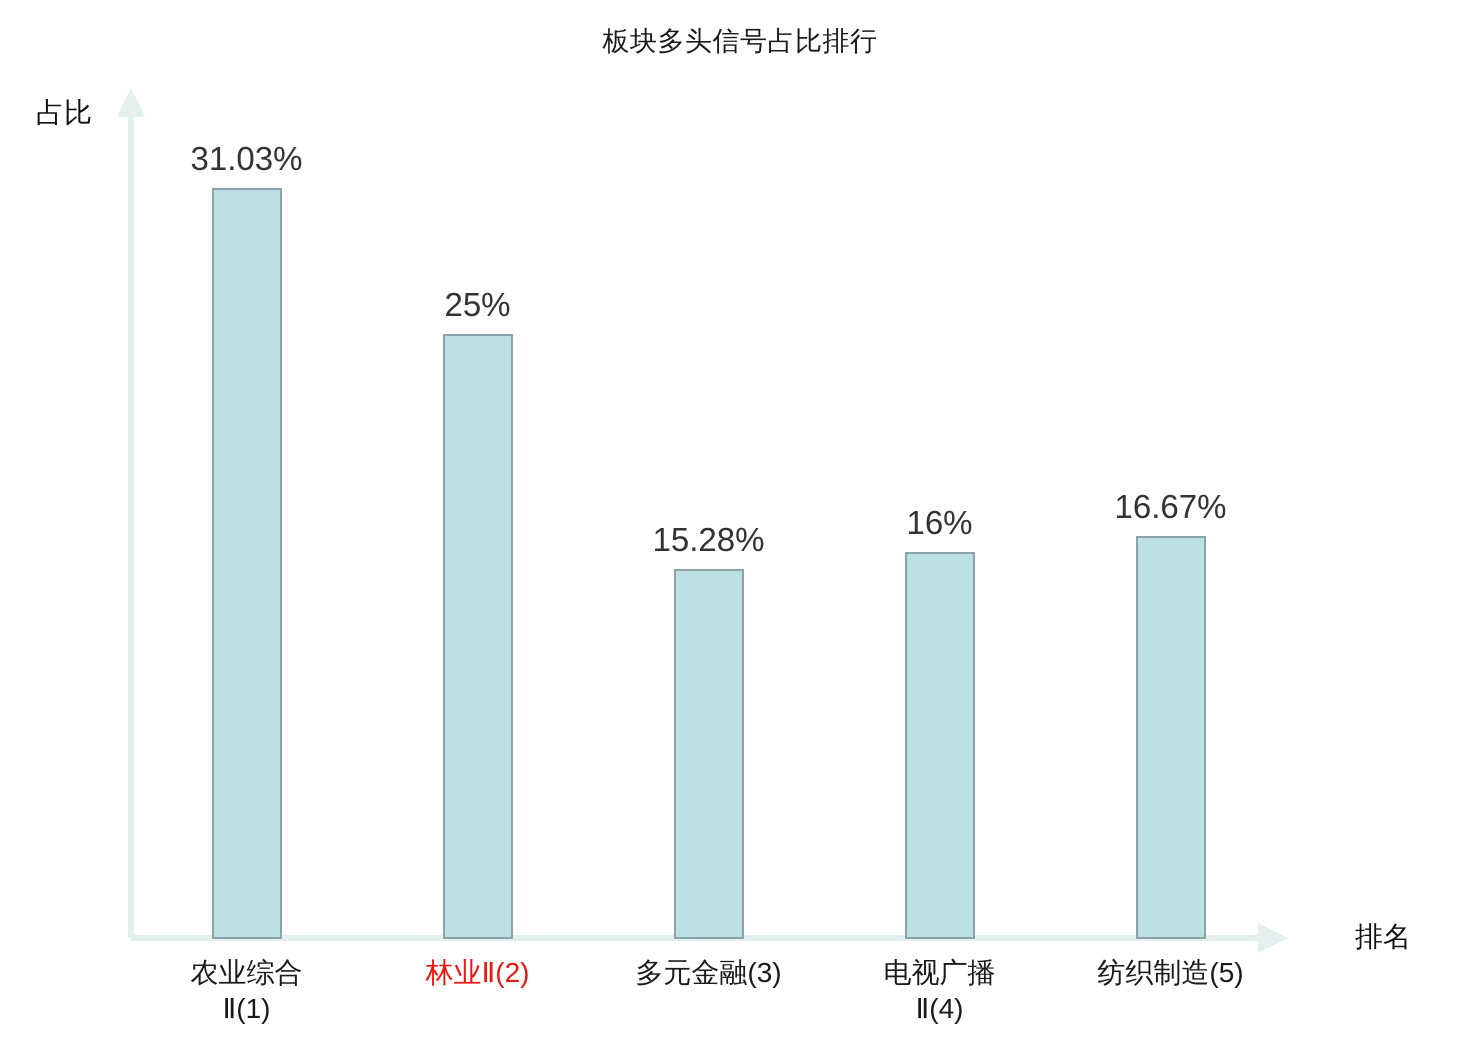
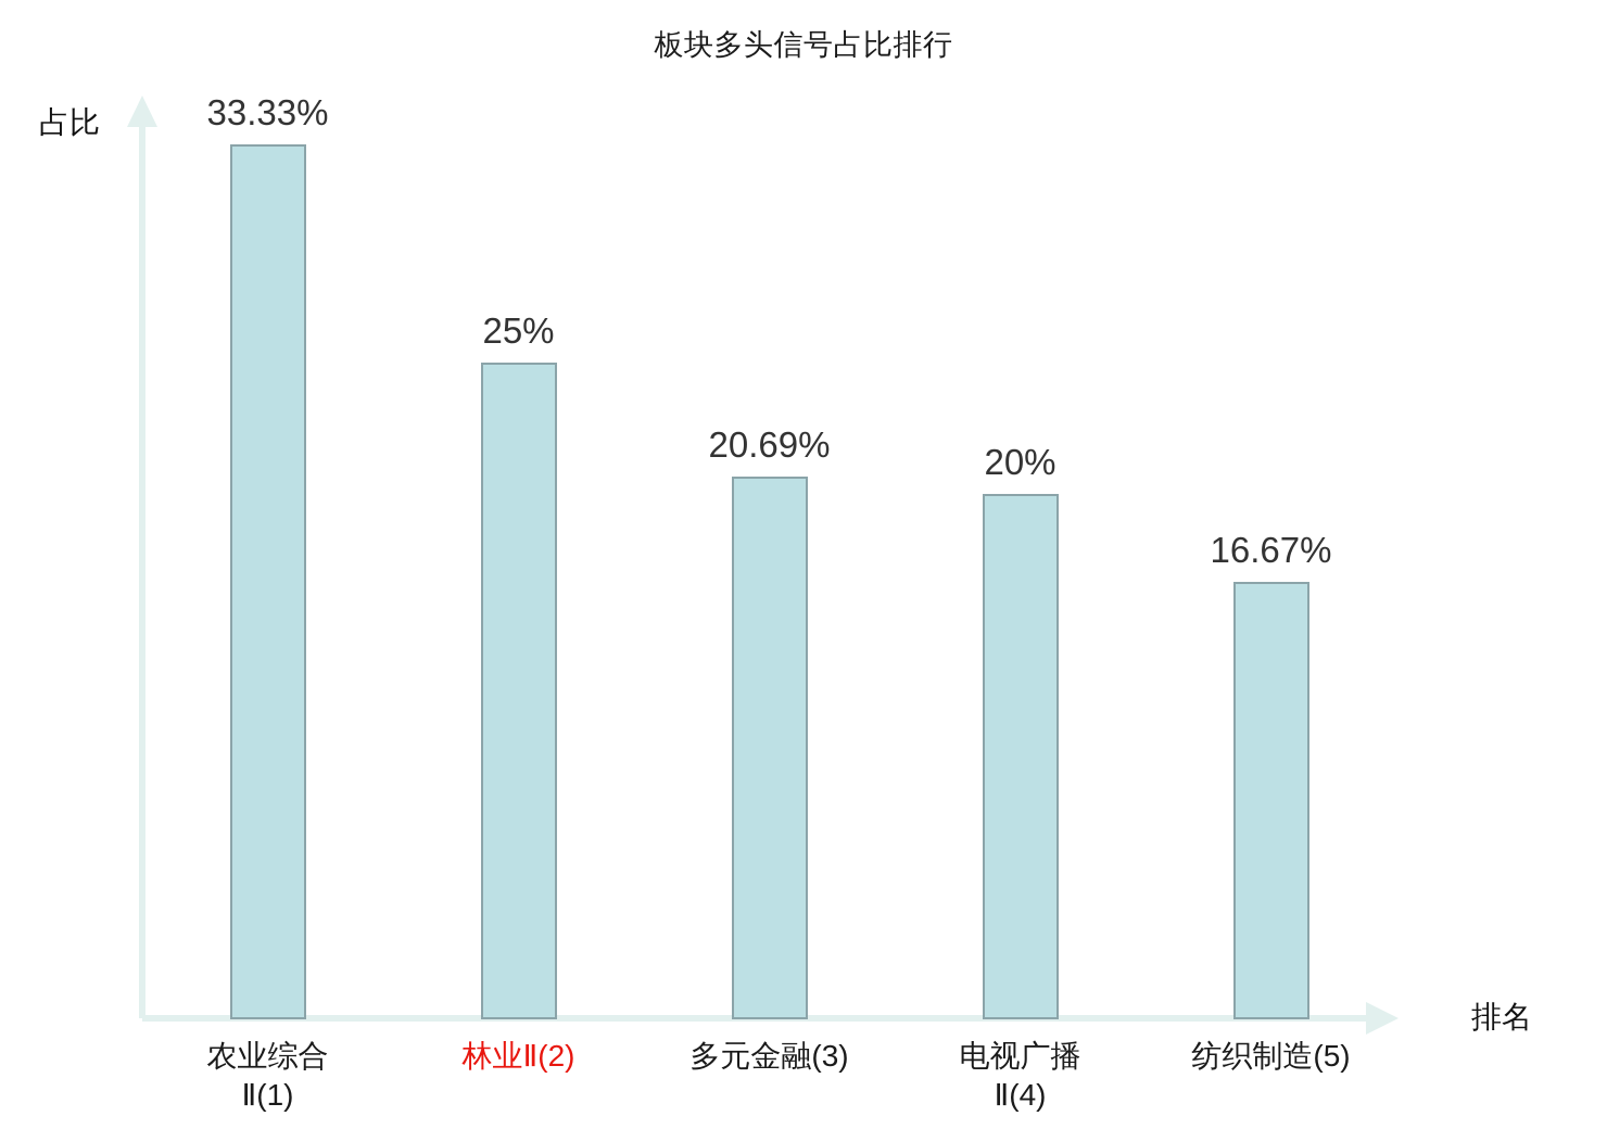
农业综合 Ⅱ(1): 31.03% -> 33.33%
多元金融(3): 15.28% -> 20.69%
电视广播 Ⅱ(4): 16% -> 20%
